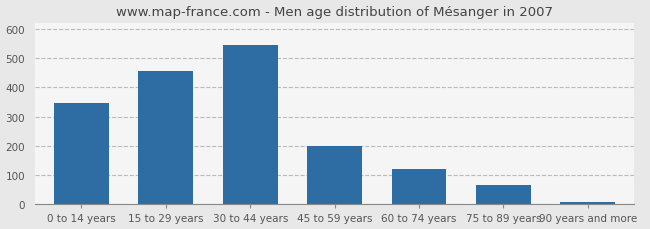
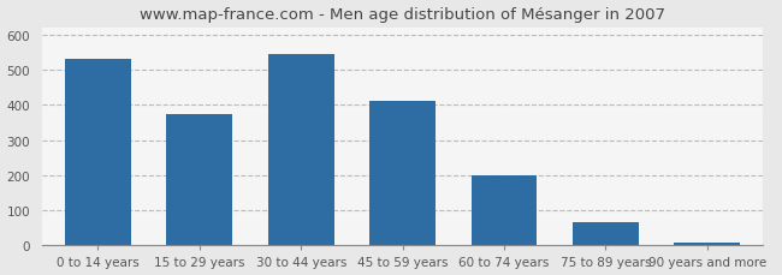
0 to 14 years: 345 -> 530
15 to 29 years: 455 -> 375
45 to 59 years: 200 -> 412
60 to 74 years: 120 -> 201
